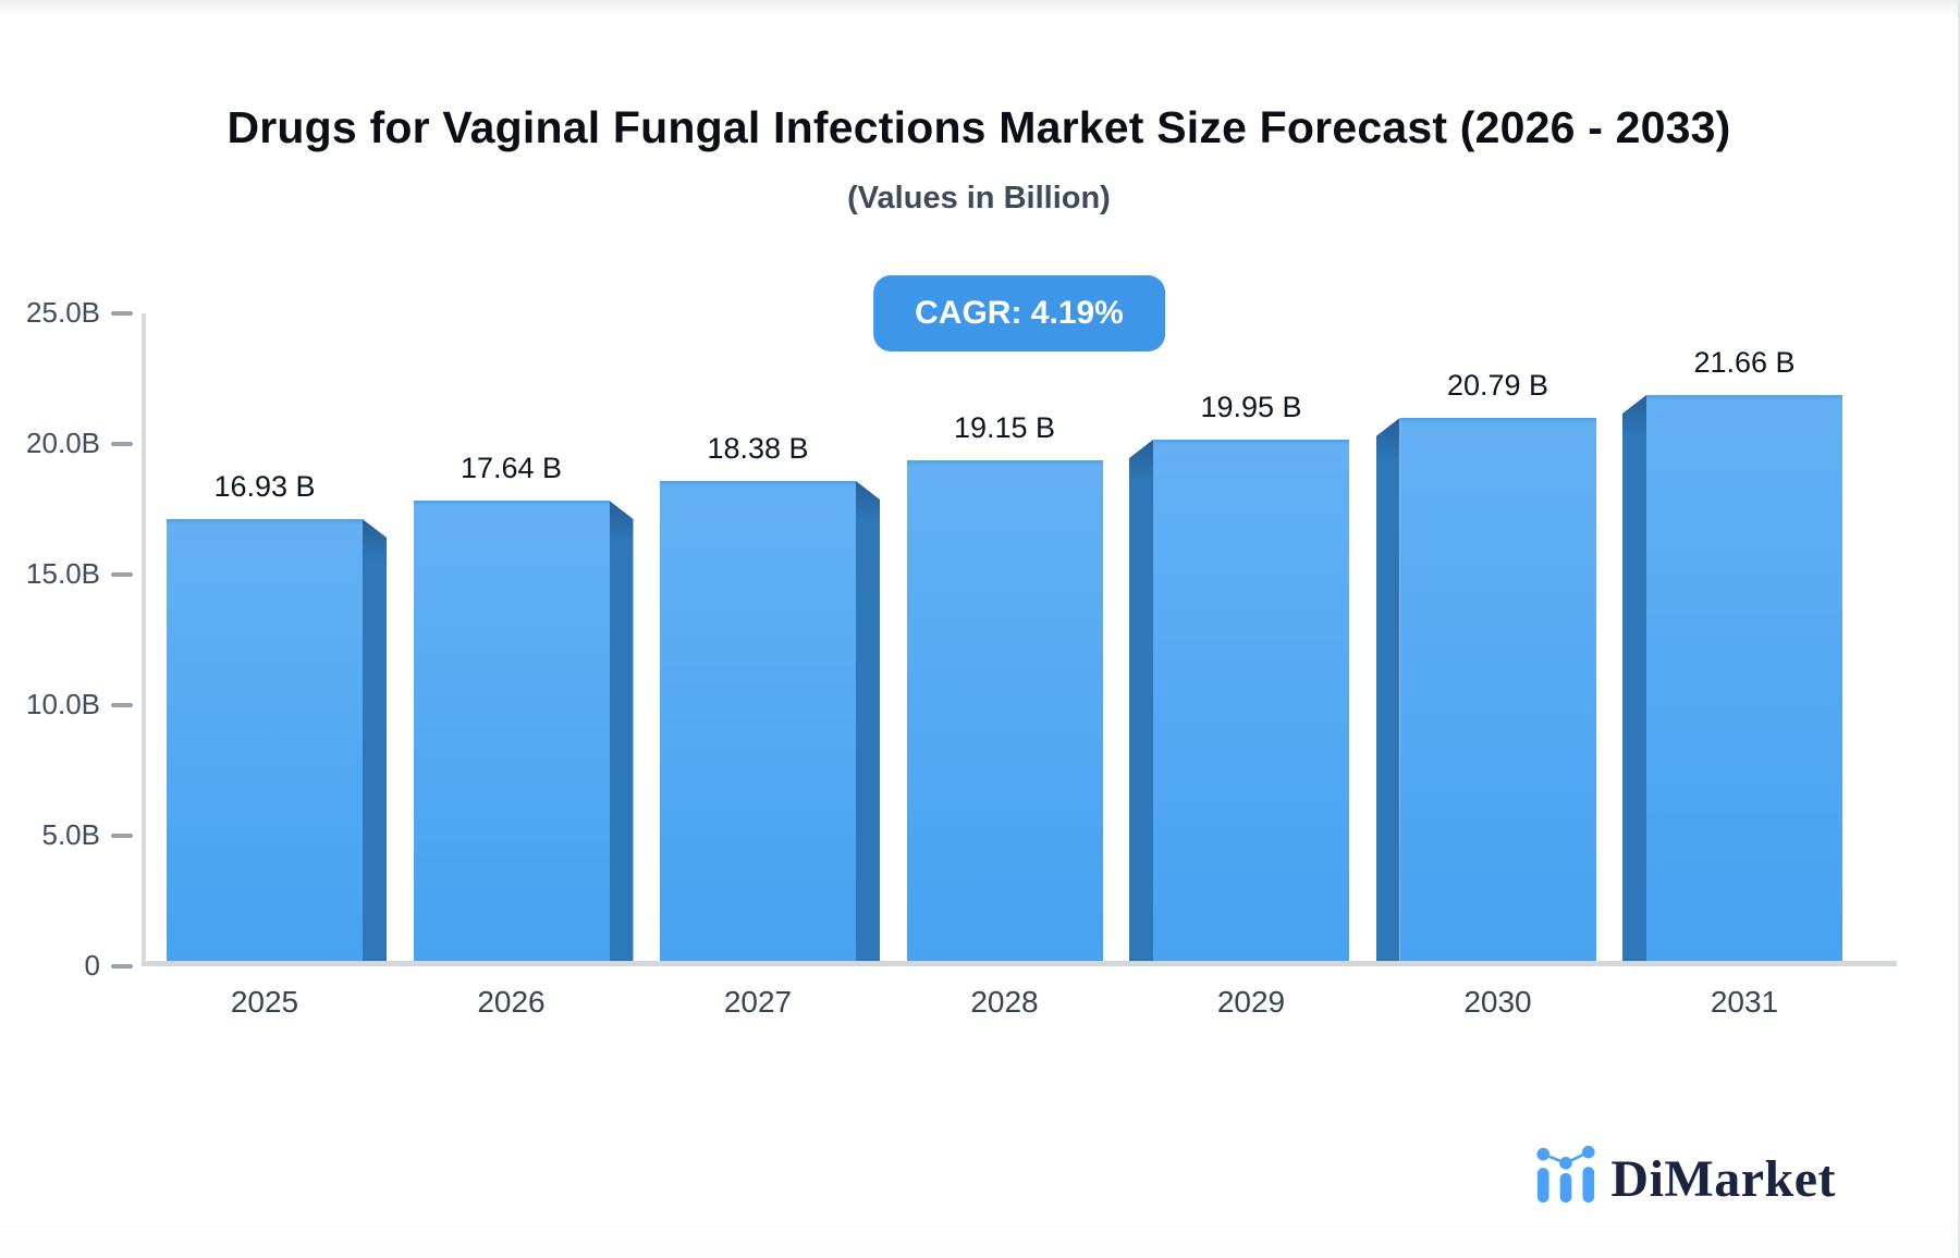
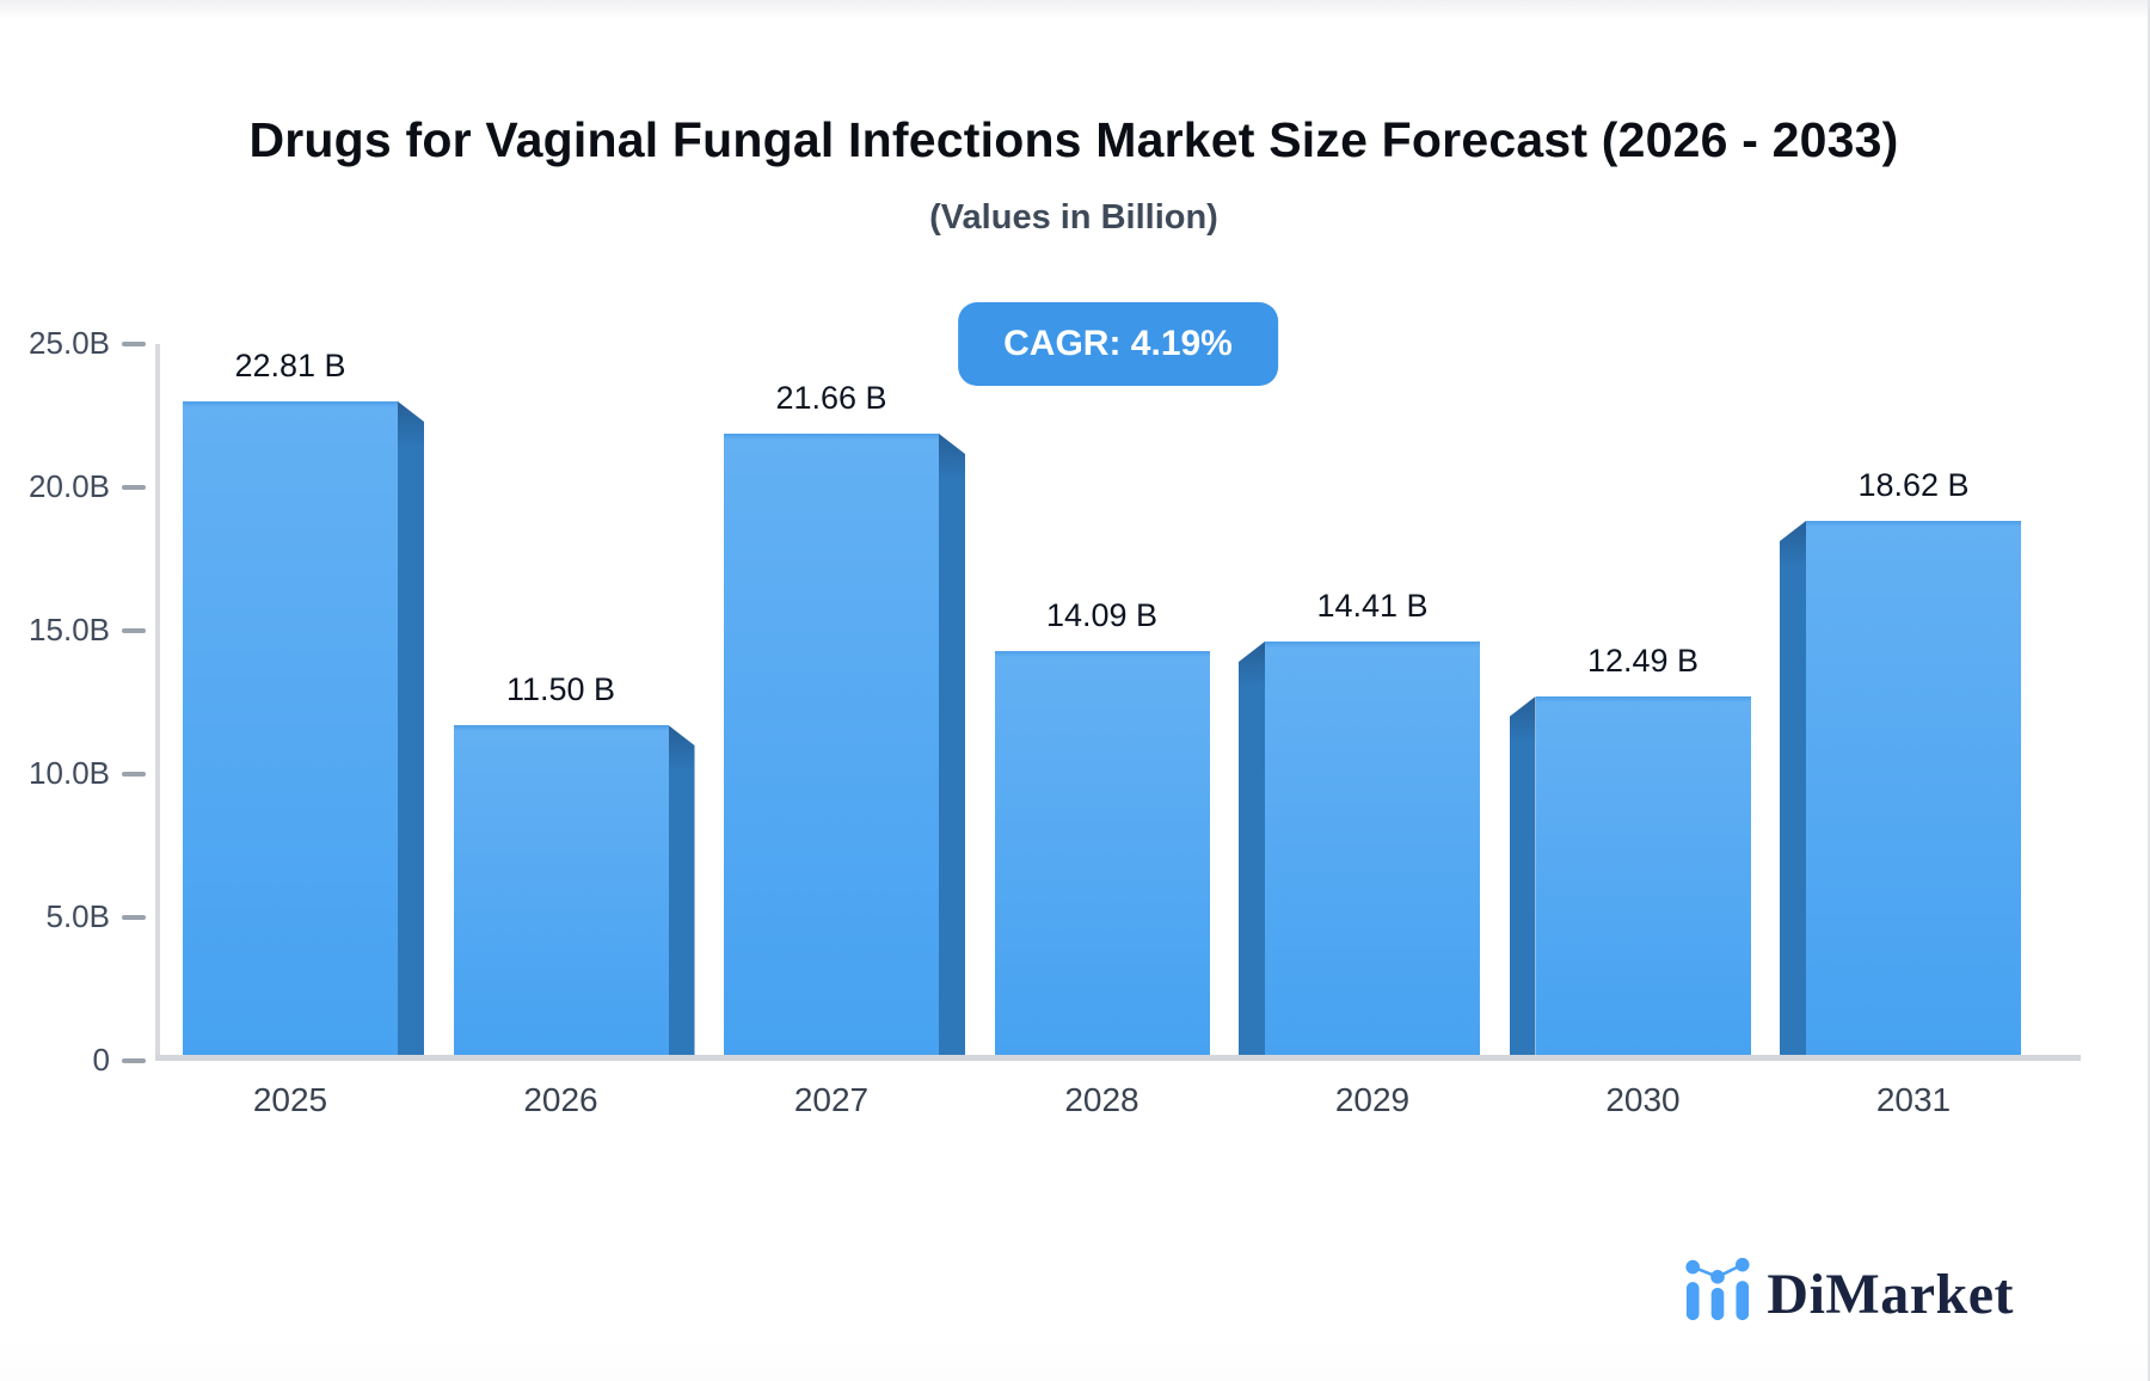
2025: 16.93 -> 22.81
2026: 17.64 -> 11.50
2027: 18.38 -> 21.66
2028: 19.15 -> 14.09
2029: 19.95 -> 14.41
2030: 20.79 -> 12.49
2031: 21.66 -> 18.62
